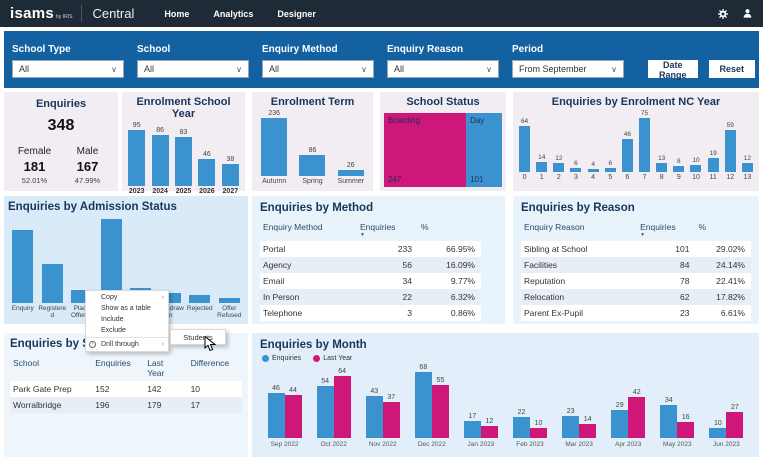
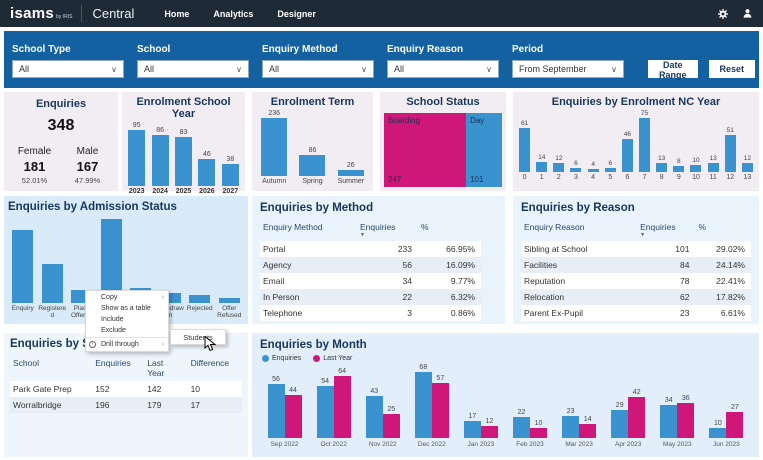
Enquiries by Enrolment NC Year/0: 64 -> 61
Enquiries by Enrolment NC Year/11: 19 -> 13
Enquiries by Enrolment NC Year/12: 59 -> 51
Enquiries by Month/Enquiries/Sep 2022: 46 -> 56
Enquiries by Month/Last Year/Nov 2022: 37 -> 25
Enquiries by Month/Last Year/Dec 2022: 55 -> 57
Enquiries by Month/Last Year/May 2023: 16 -> 36
